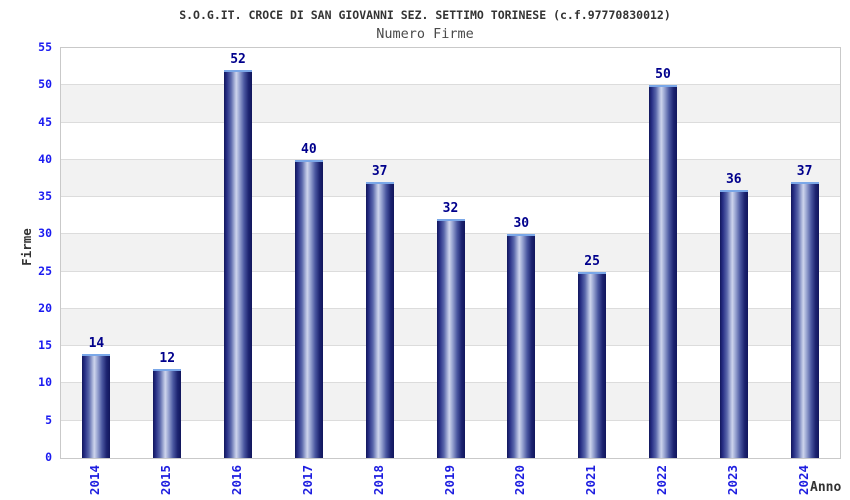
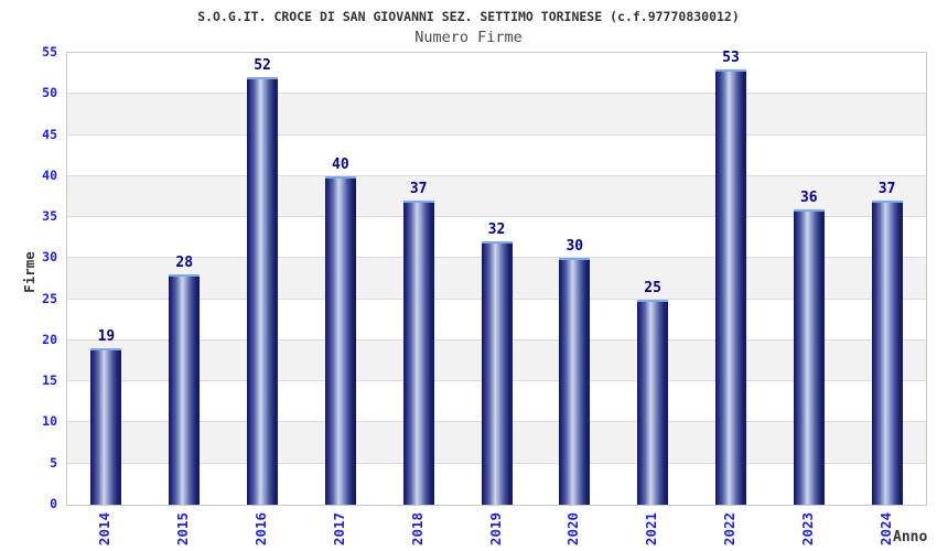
2014: 14 -> 19
2015: 12 -> 28
2022: 50 -> 53
